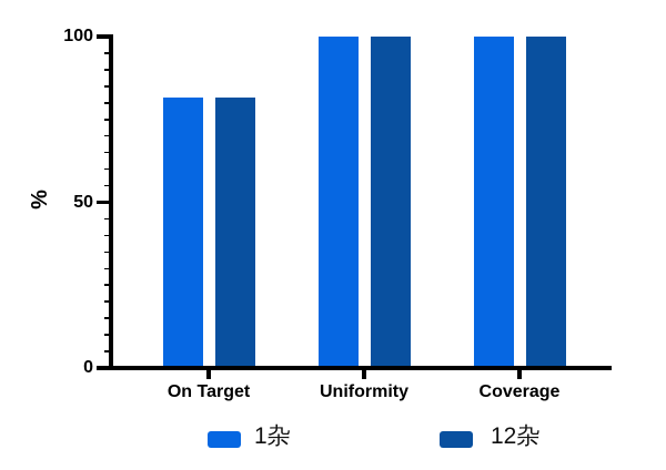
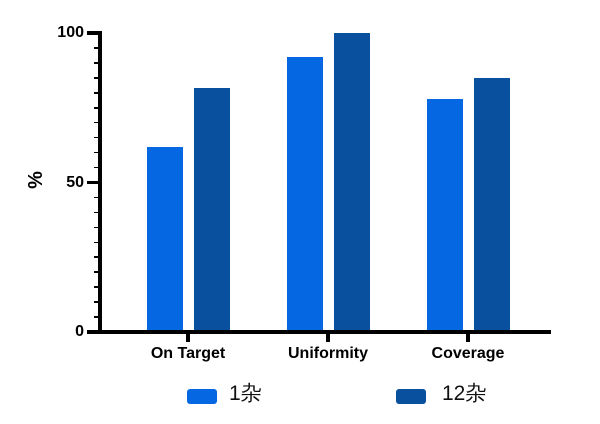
1杂/On Target: 82 -> 62
1杂/Uniformity: 100 -> 92
1杂/Coverage: 100 -> 78
12杂/Coverage: 100 -> 85
